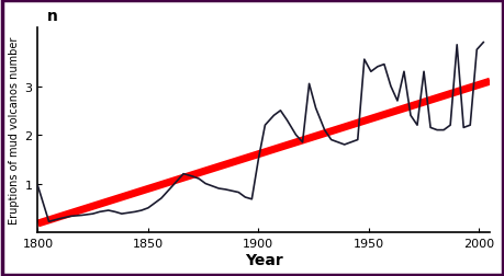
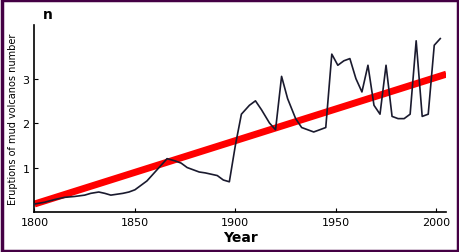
1800: 0.95 -> 0.18
